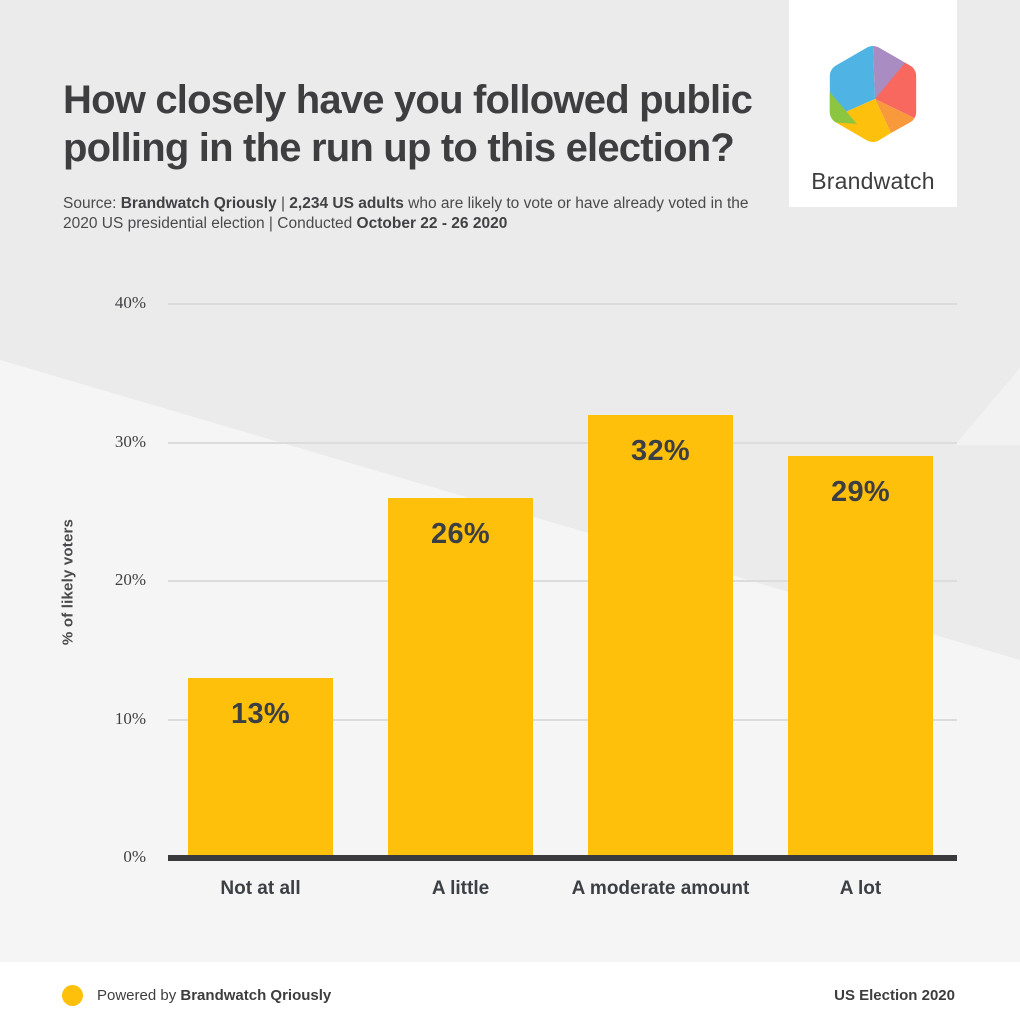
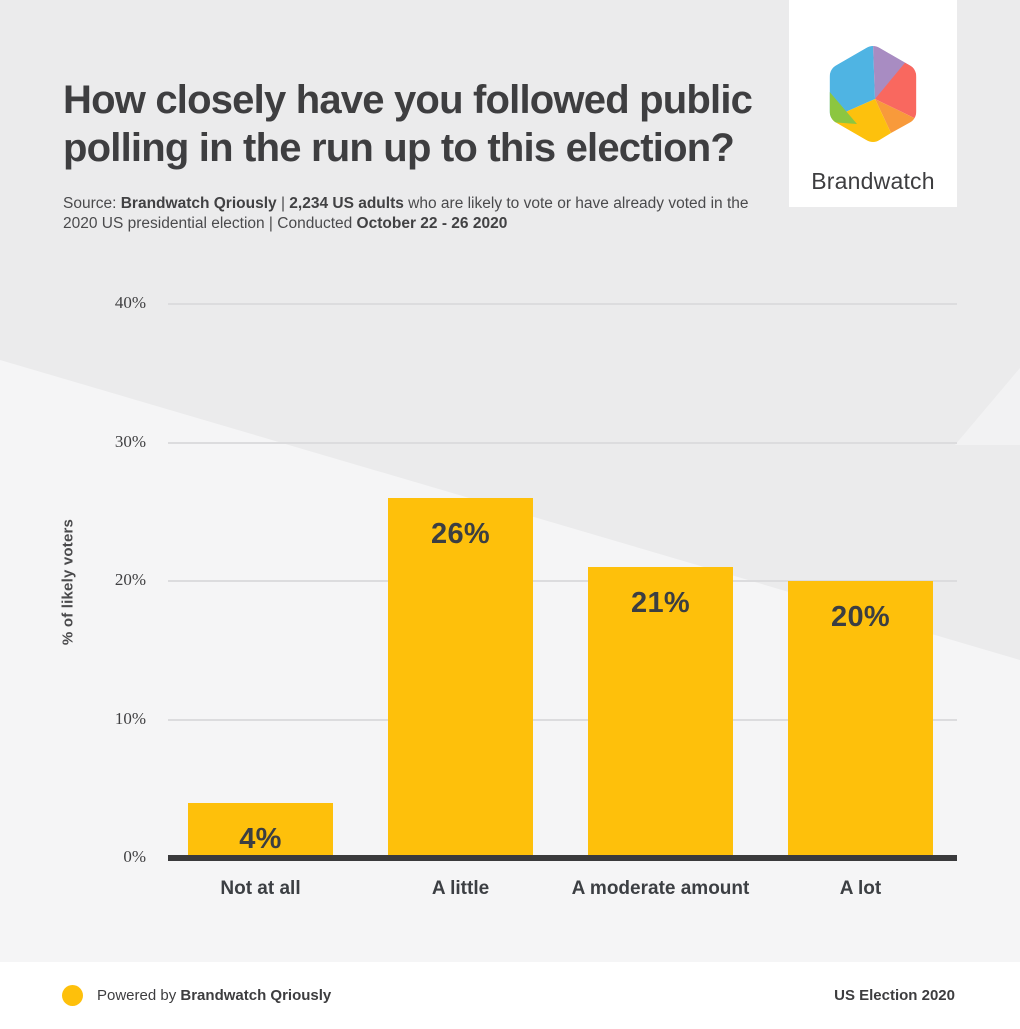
Not at all: 13% -> 4%
A moderate amount: 32% -> 21%
A lot: 29% -> 20%
